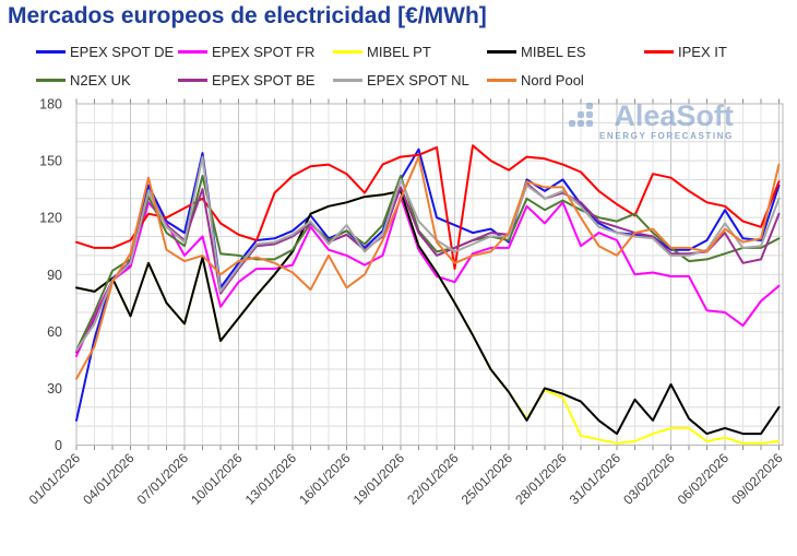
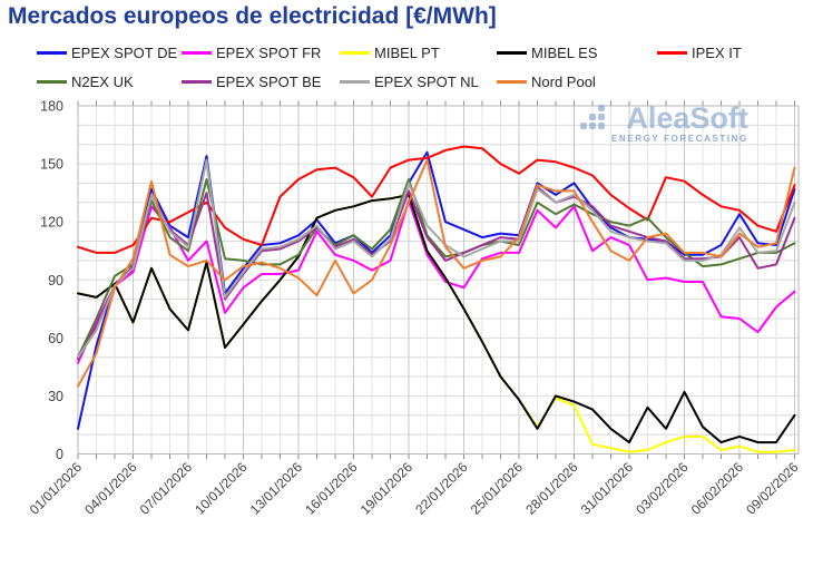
EPEX SPOT NL/16/01/2026: 116 -> 110
IPEX IT/22/01/2026: 93 -> 159
EPEX SPOT DE/25/01/2026: 107 -> 113
